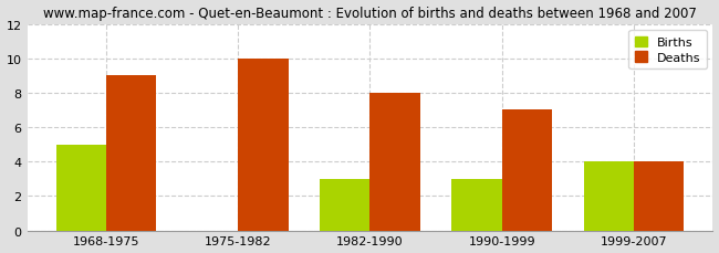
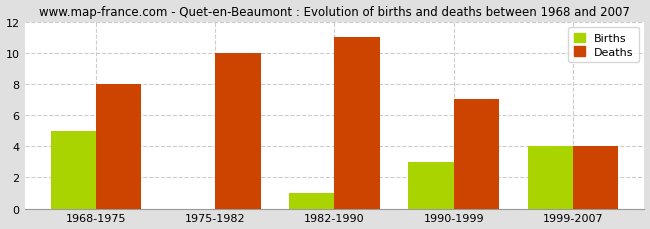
Deaths/1968-1975: 9 -> 8
Births/1982-1990: 3 -> 1
Deaths/1982-1990: 8 -> 11
